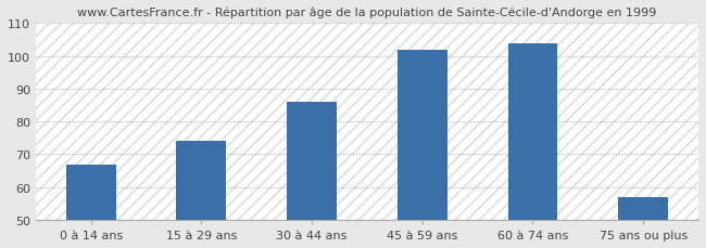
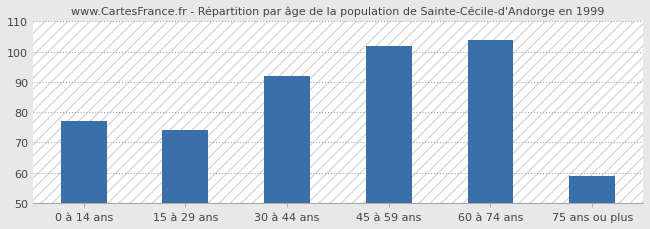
0 à 14 ans: 67 -> 77
30 à 44 ans: 86 -> 92
75 ans ou plus: 57 -> 59
